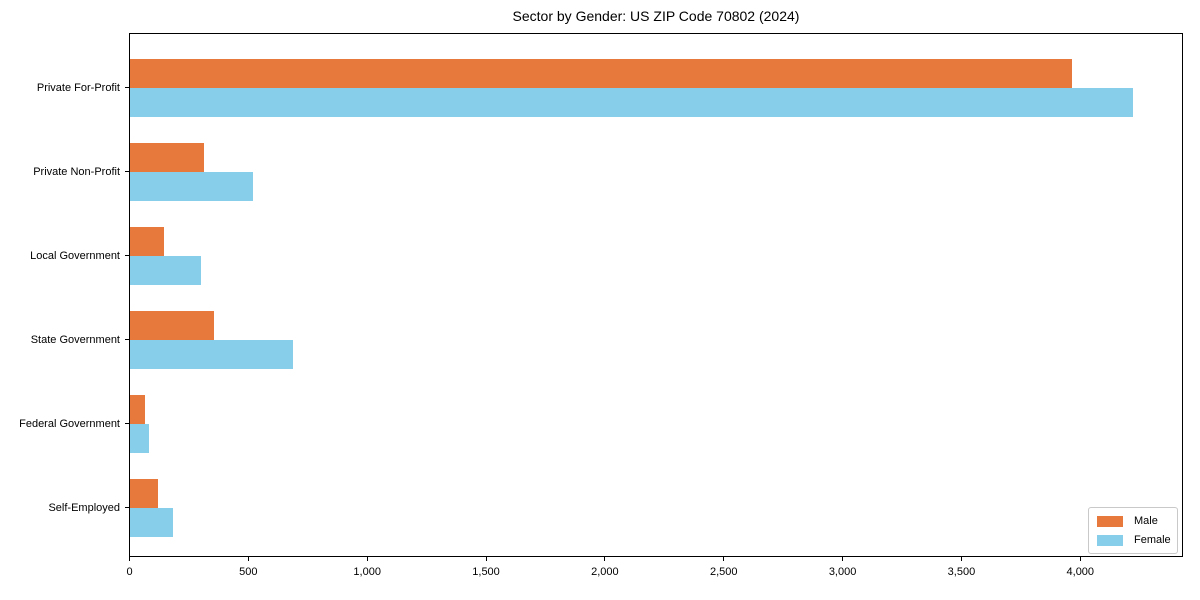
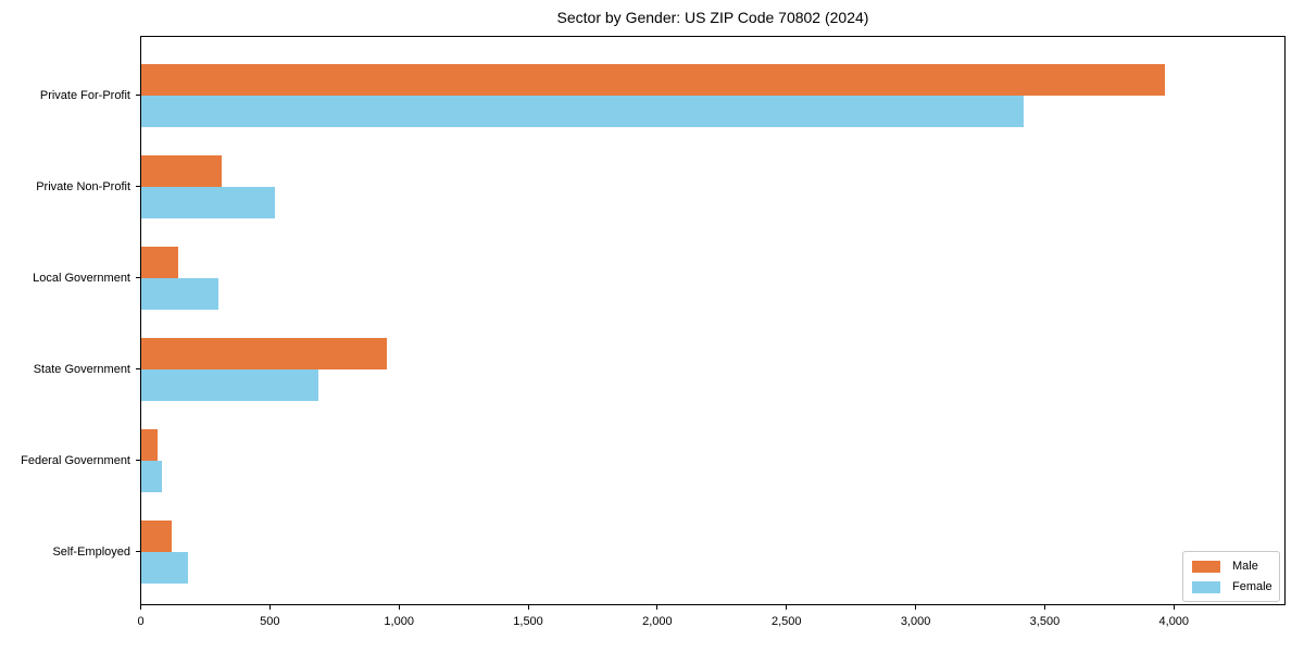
Female/Private For-Profit: 4220 -> 3420
Male/State Government: 360 -> 950
